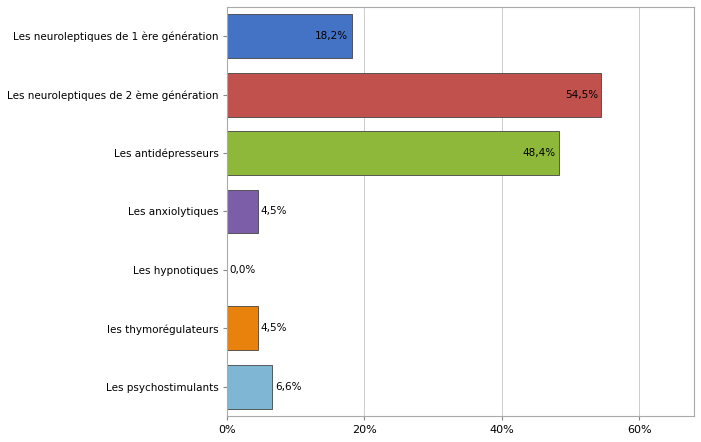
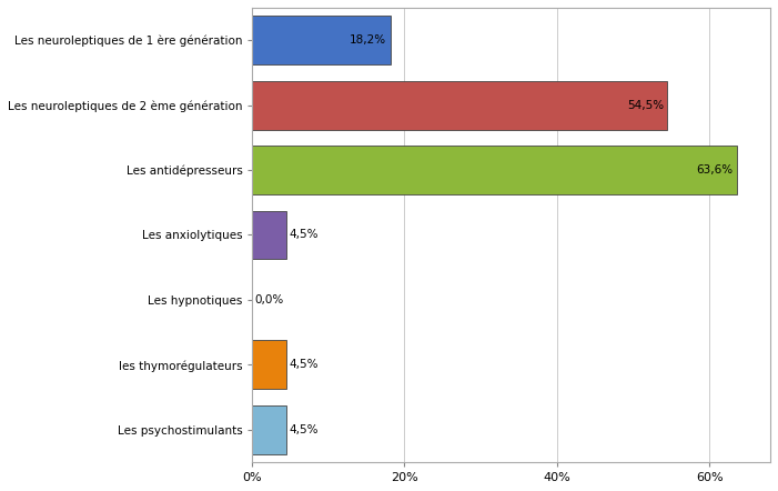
Les antidépresseurs: 48,4% -> 63,6%
Les psychostimulants: 6,6% -> 4,5%
